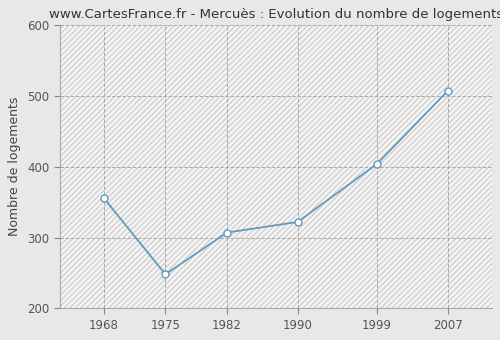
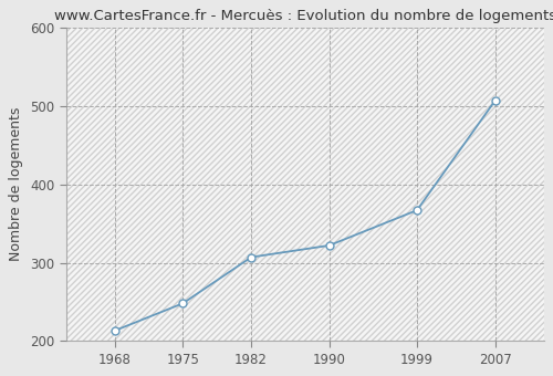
1968: 356 -> 213
1999: 404 -> 367
